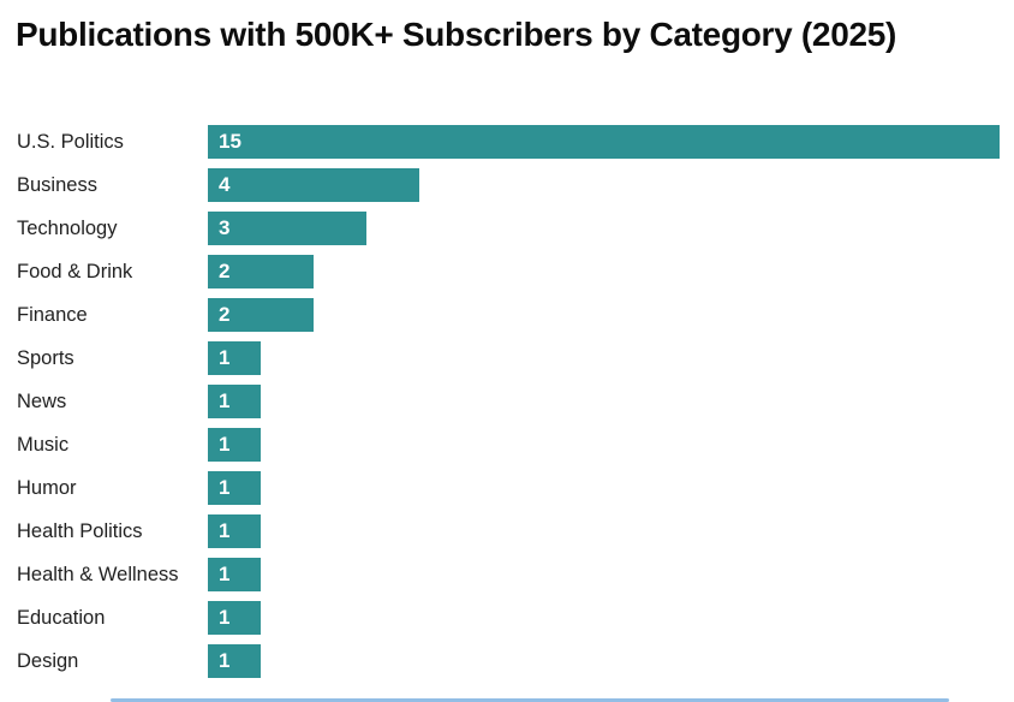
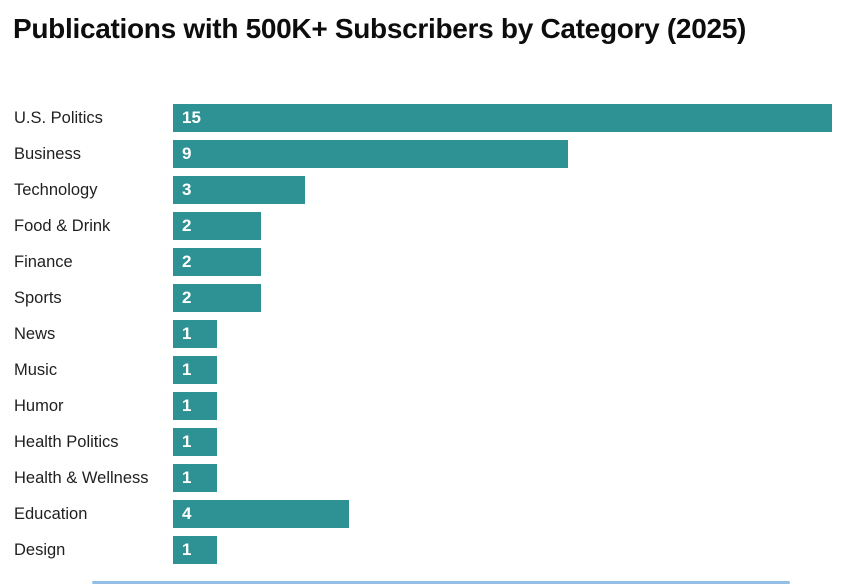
Business: 4 -> 9
Sports: 1 -> 2
Education: 1 -> 4
